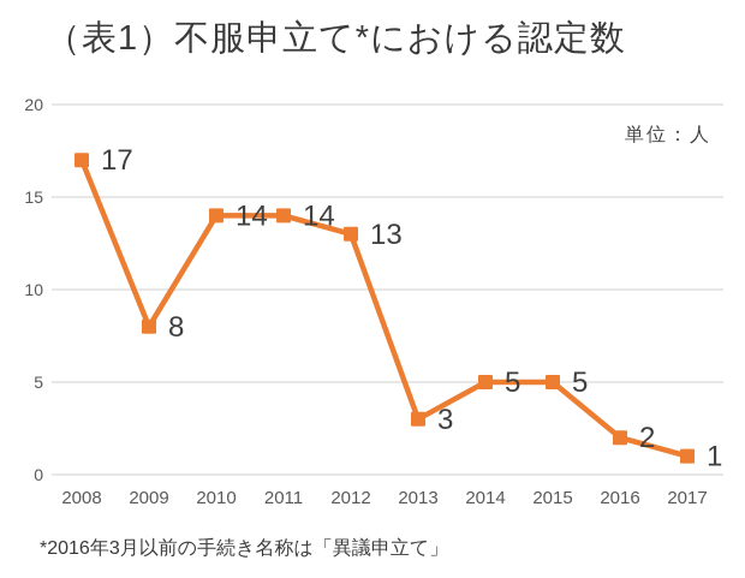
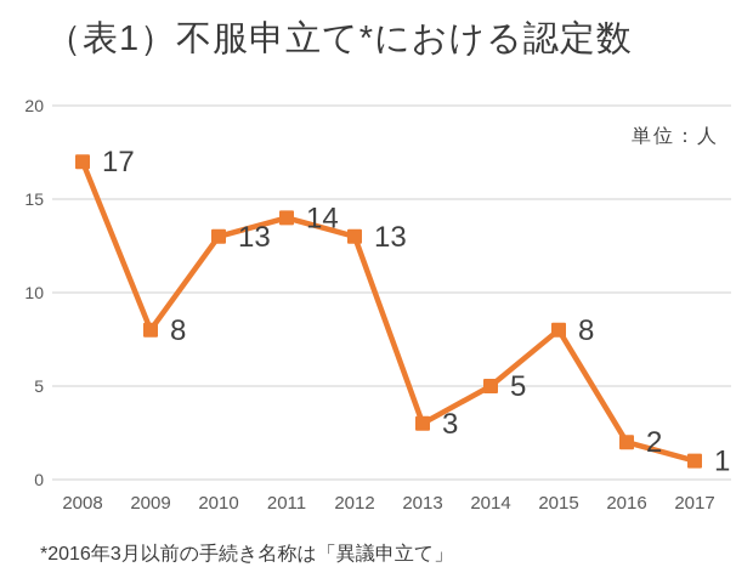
2010: 14 -> 13
2015: 5 -> 8
